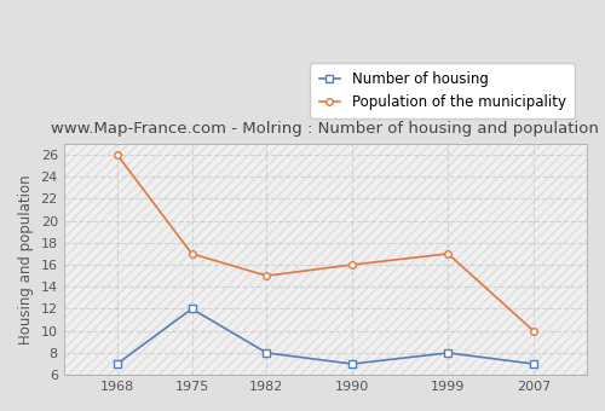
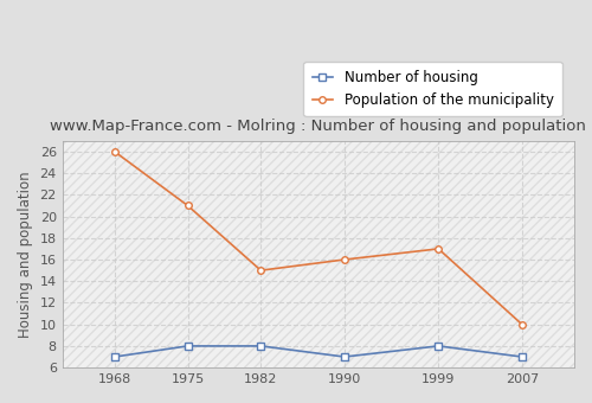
Number of housing/1975: 12 -> 8
Population of the municipality/1975: 17 -> 21
